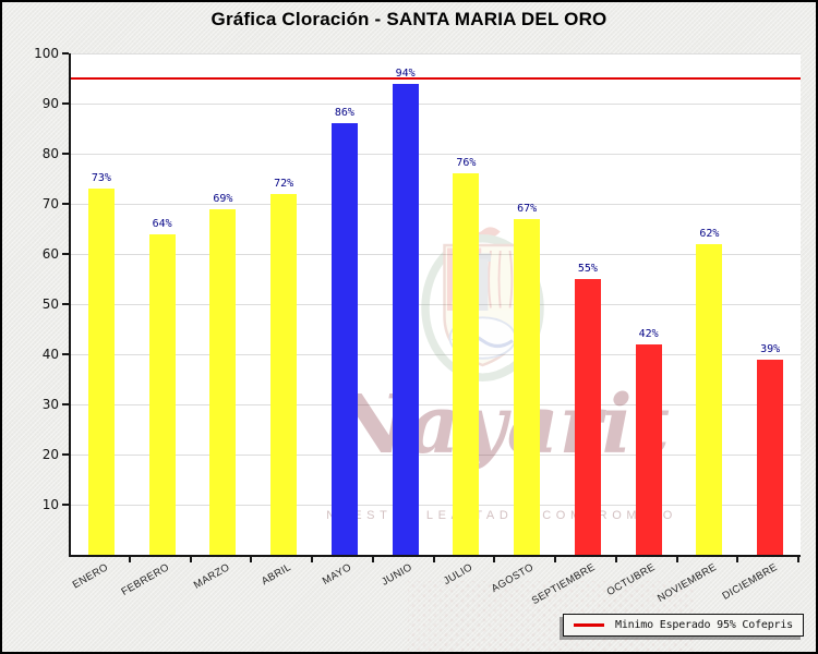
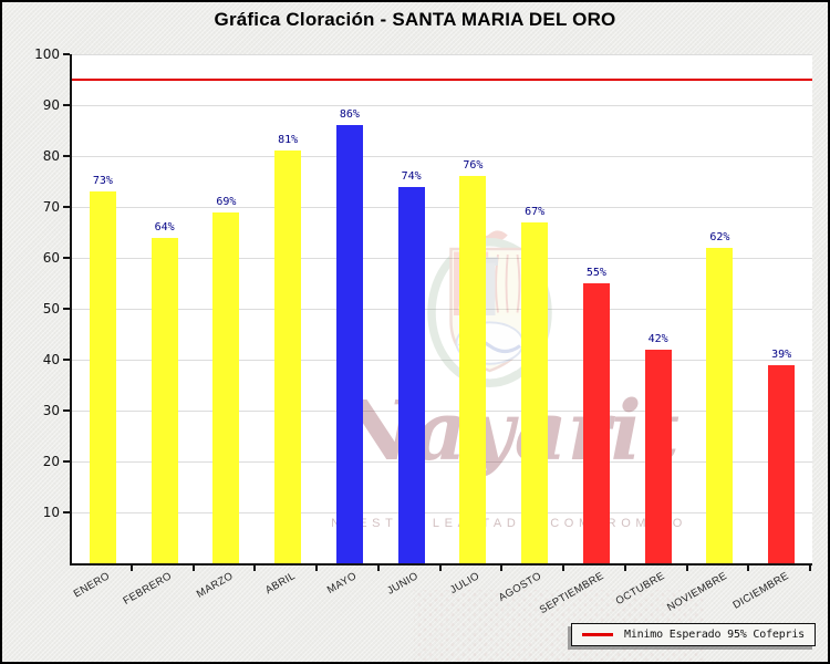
ABRIL: 72% -> 81%
JUNIO: 94% -> 74%
